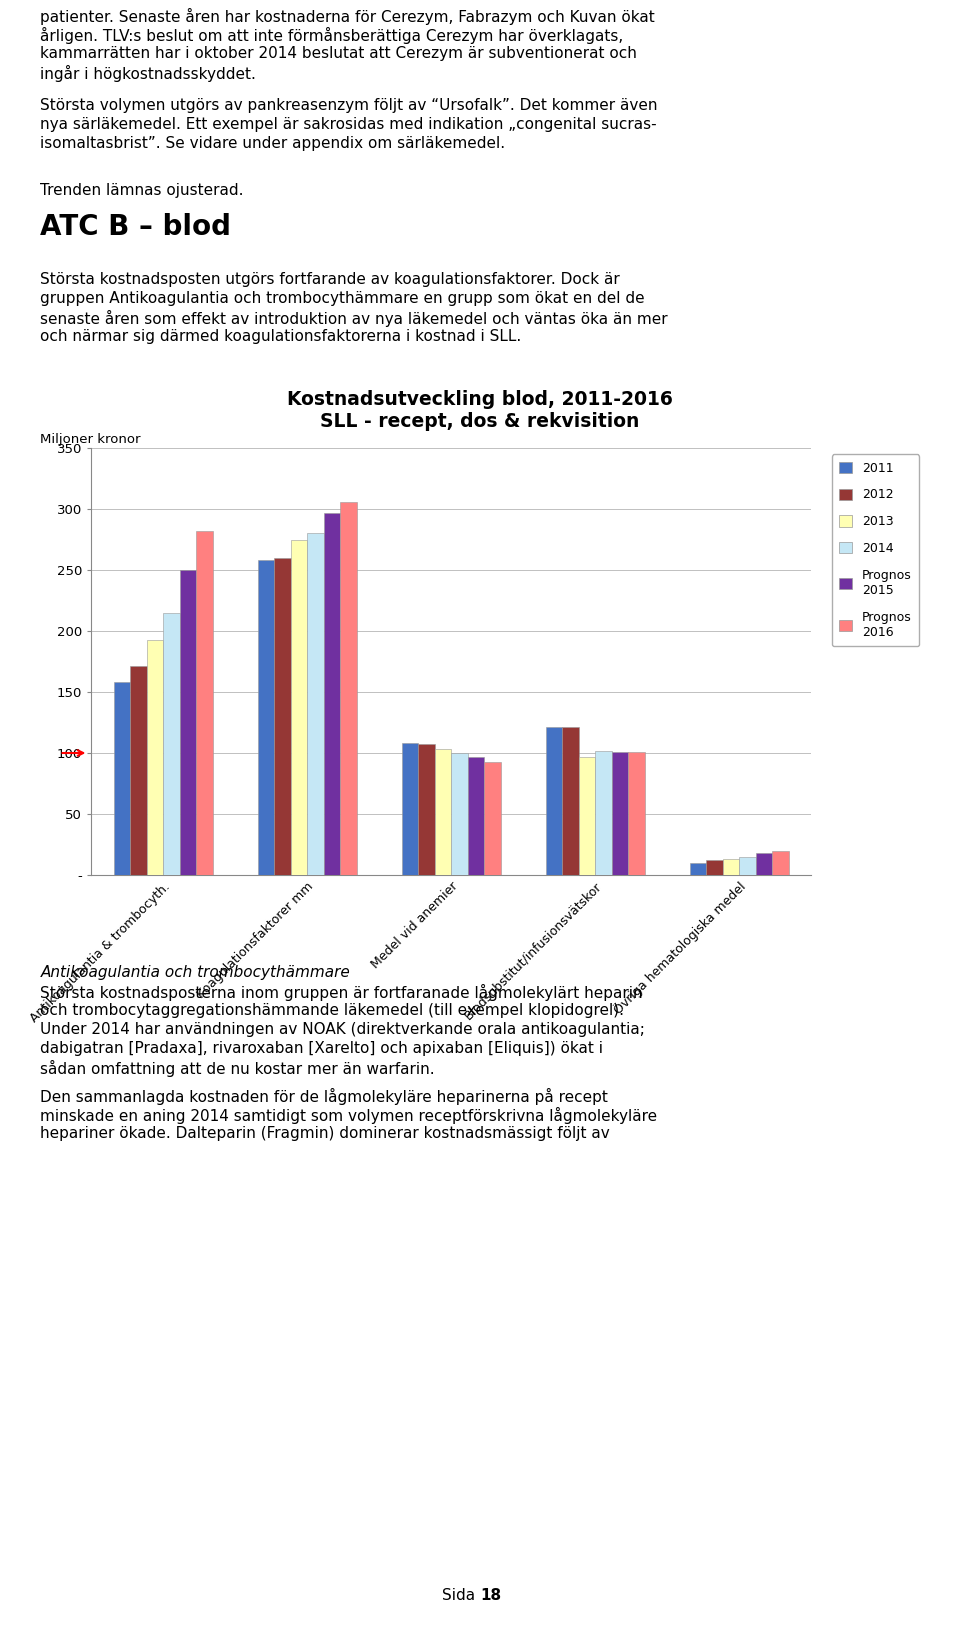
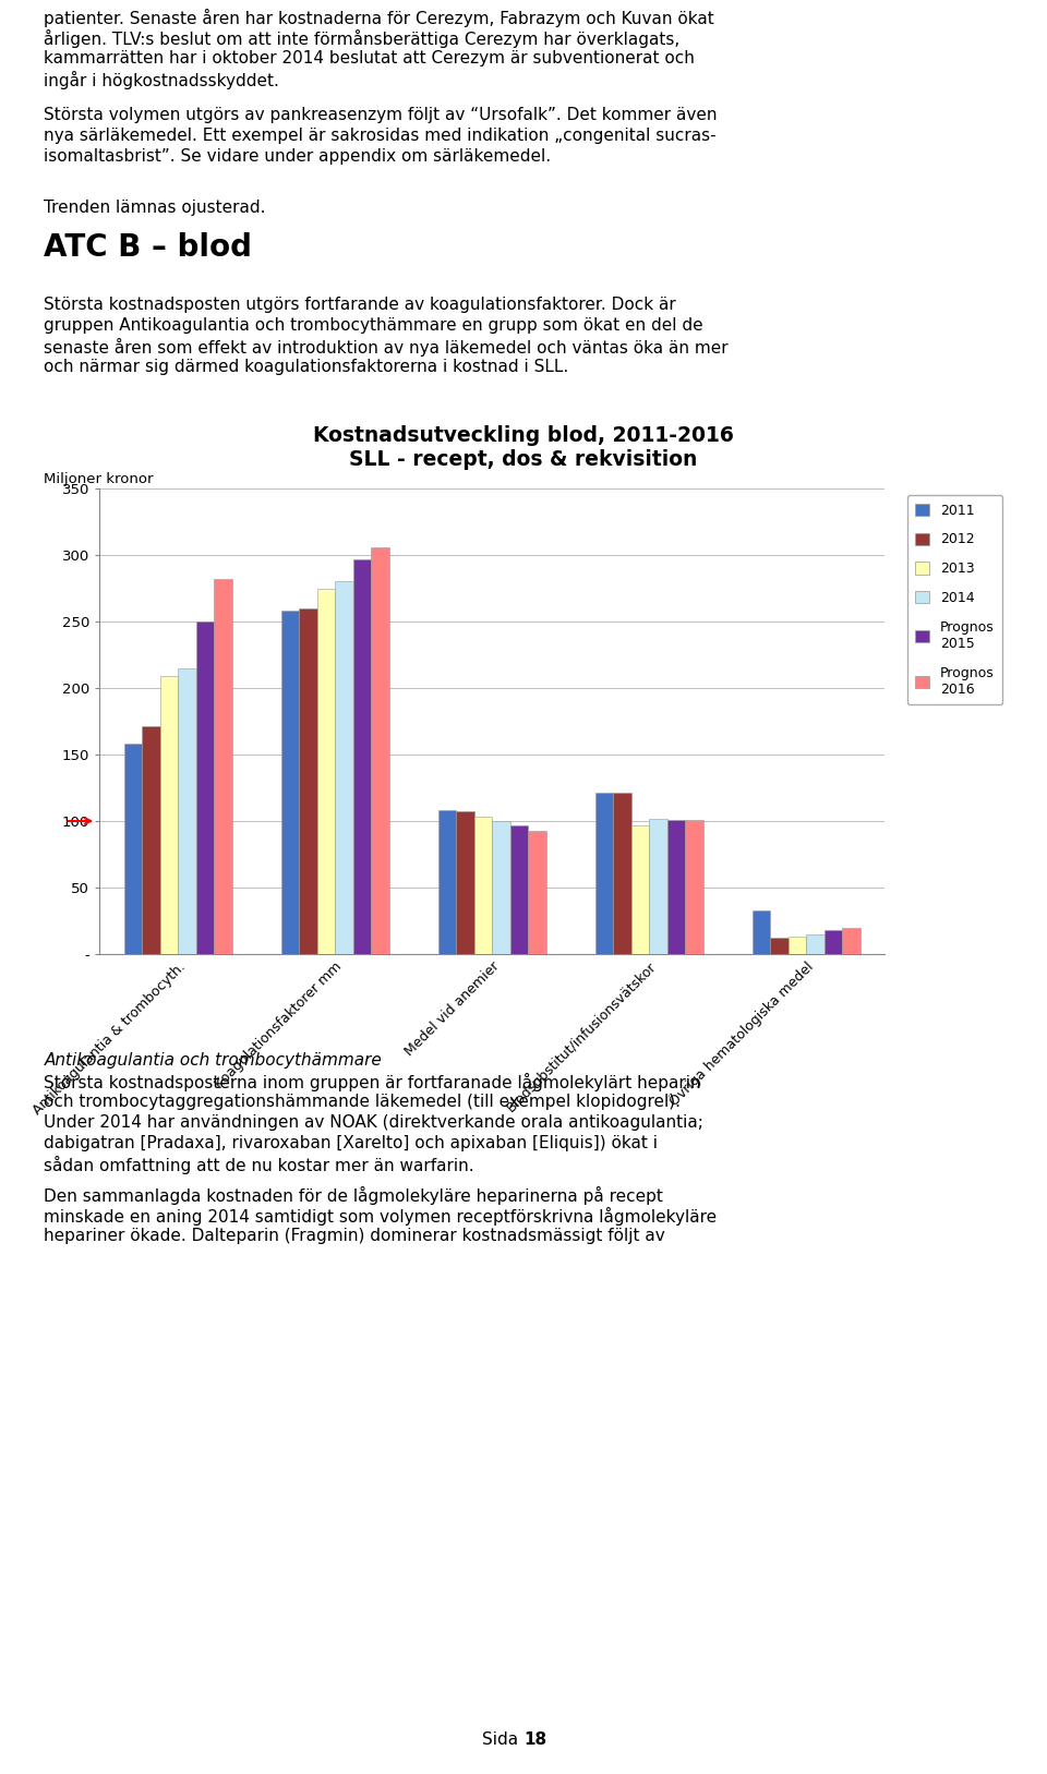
2013/Antikoagulantia & trombocyth.: 193 -> 209
2011/Övriga hematologiska medel: 10 -> 33
